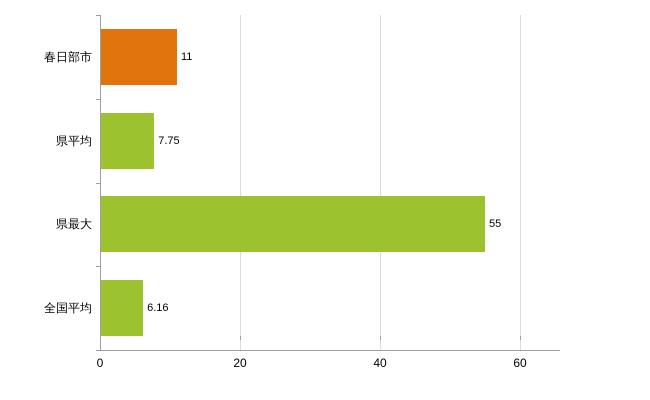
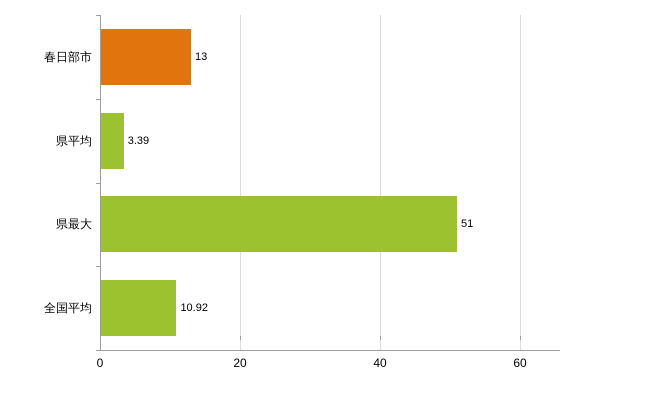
春日部市: 11 -> 13
県平均: 7.75 -> 3.39
県最大: 55 -> 51
全国平均: 6.16 -> 10.92
